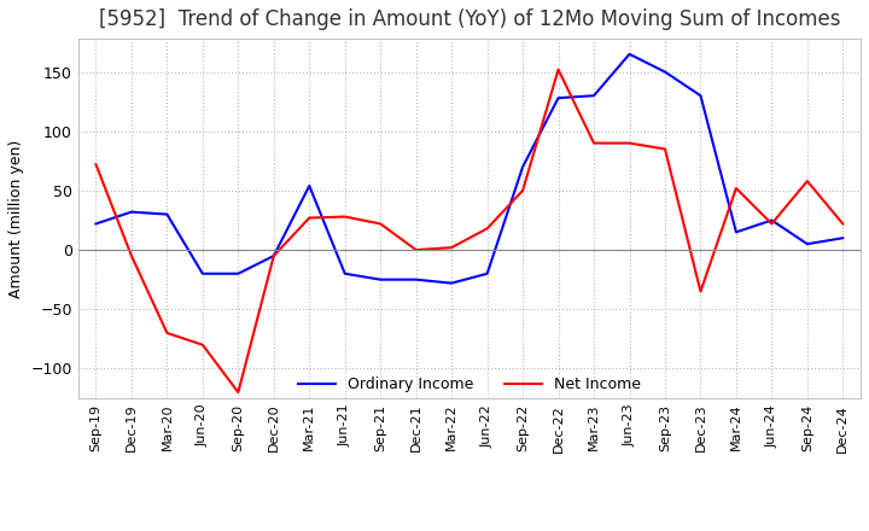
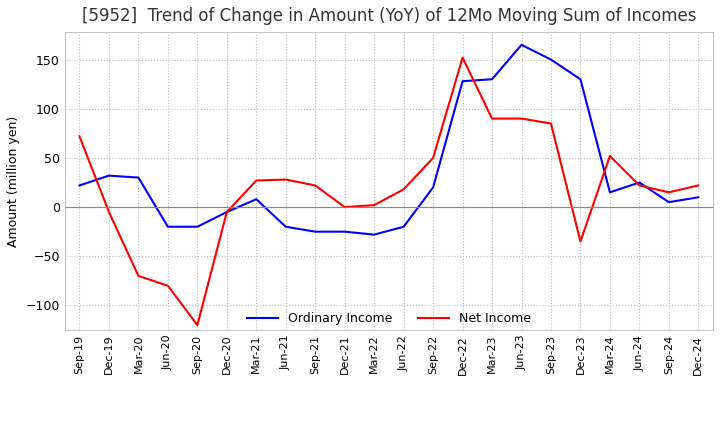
Ordinary Income/Mar-21: 54 -> 8
Ordinary Income/Sep-22: 70 -> 20
Net Income/Sep-24: 58 -> 15
